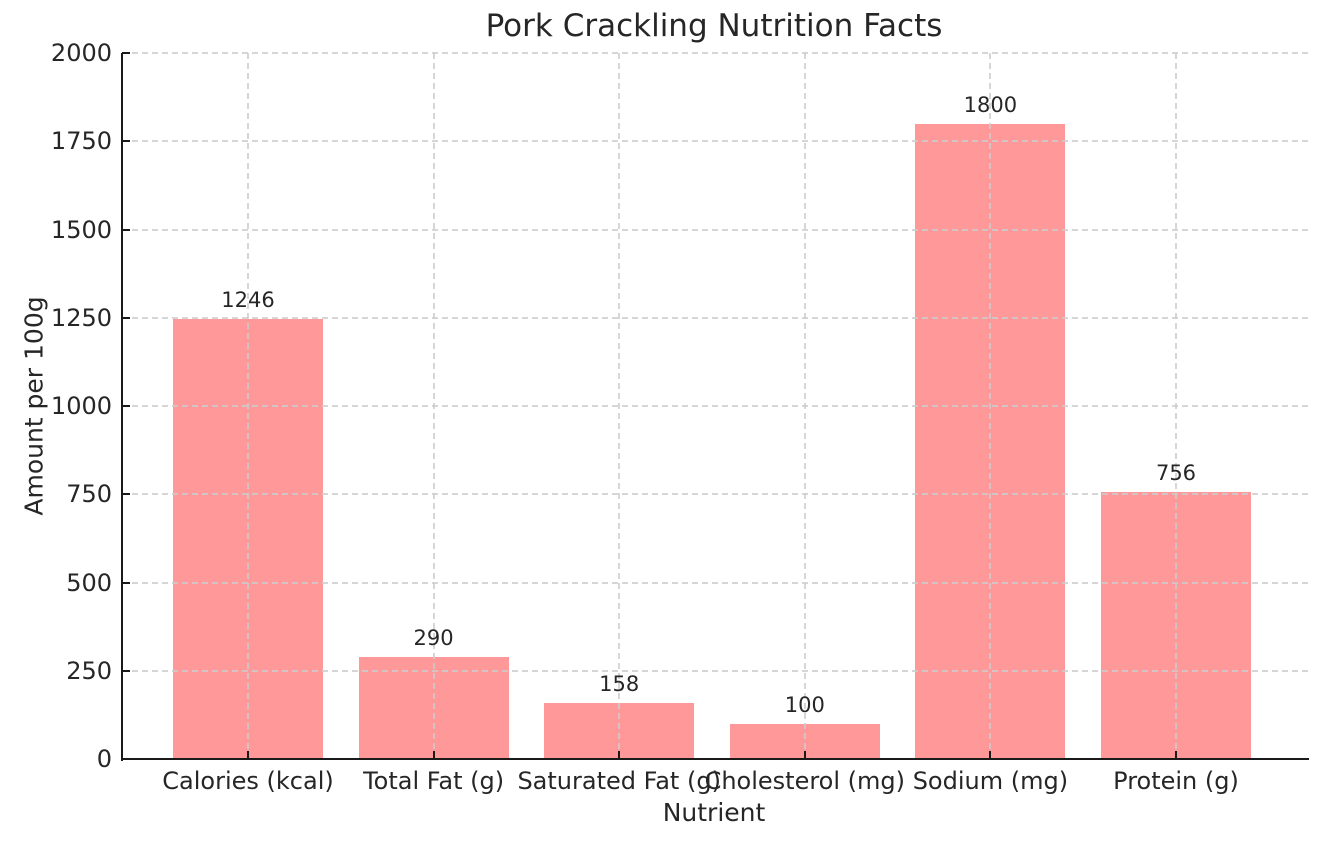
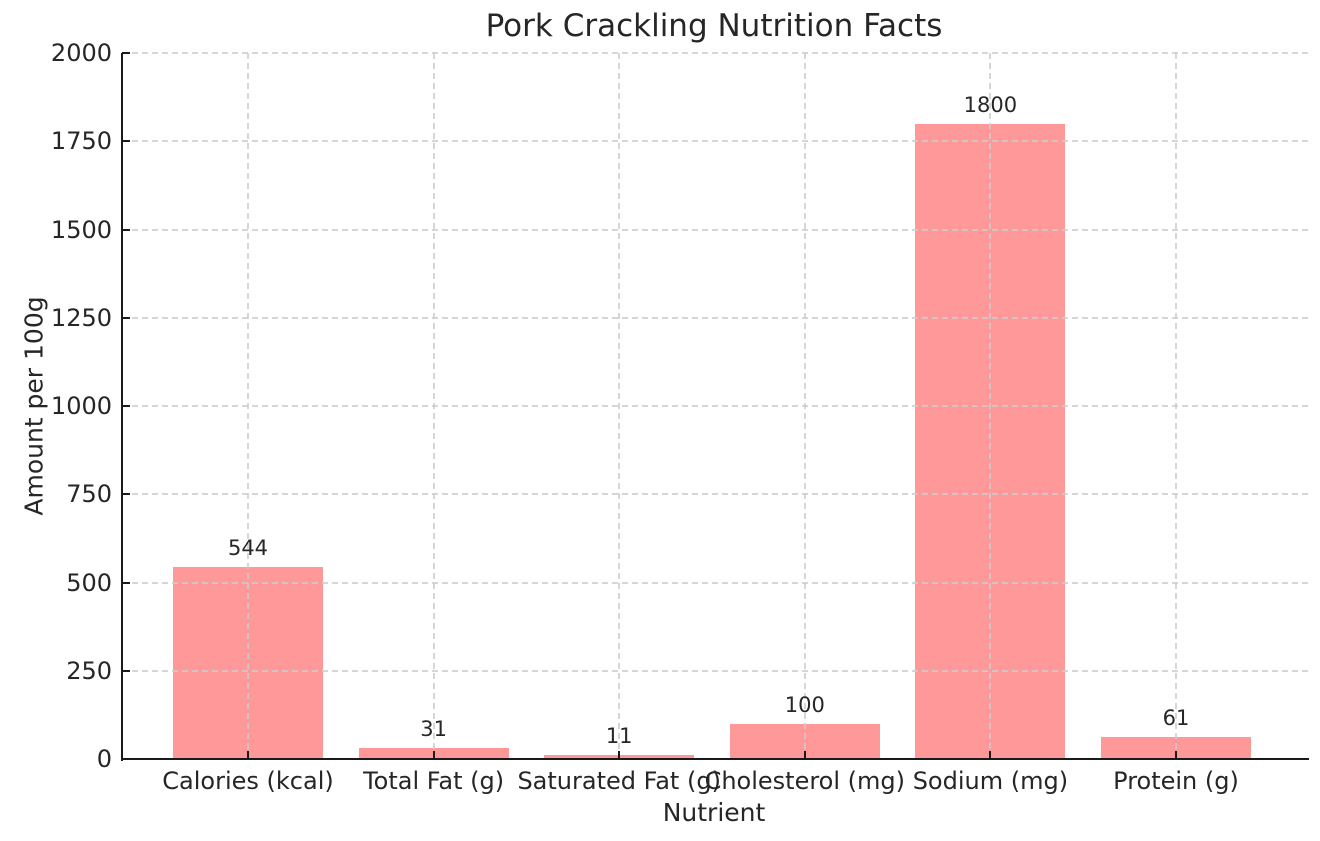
Calories (kcal): 1246 -> 544
Total Fat (g): 290 -> 31
Saturated Fat (g): 158 -> 11
Protein (g): 756 -> 61
